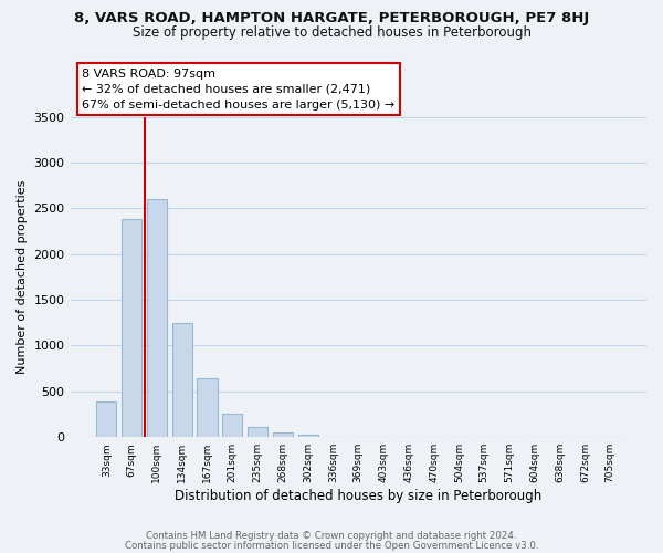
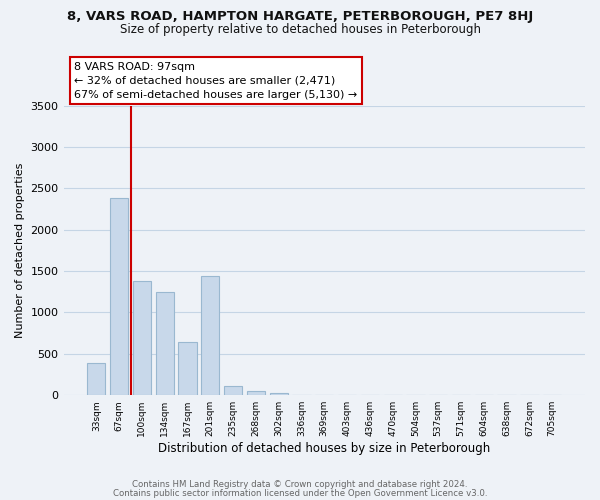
100sqm: 2600 -> 1380
201sqm: 260 -> 1440
